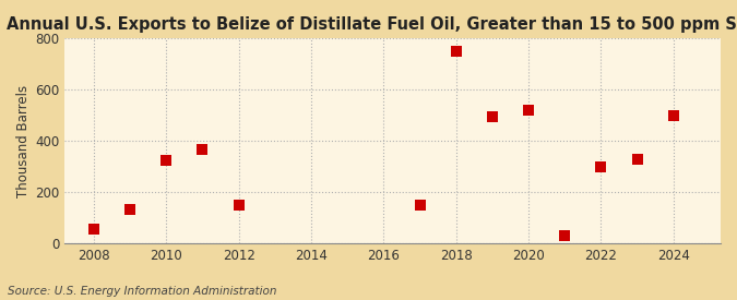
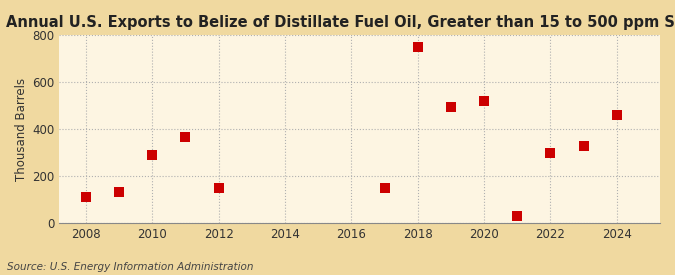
2008: 55 -> 110
2010: 325 -> 290
2024: 498 -> 460
